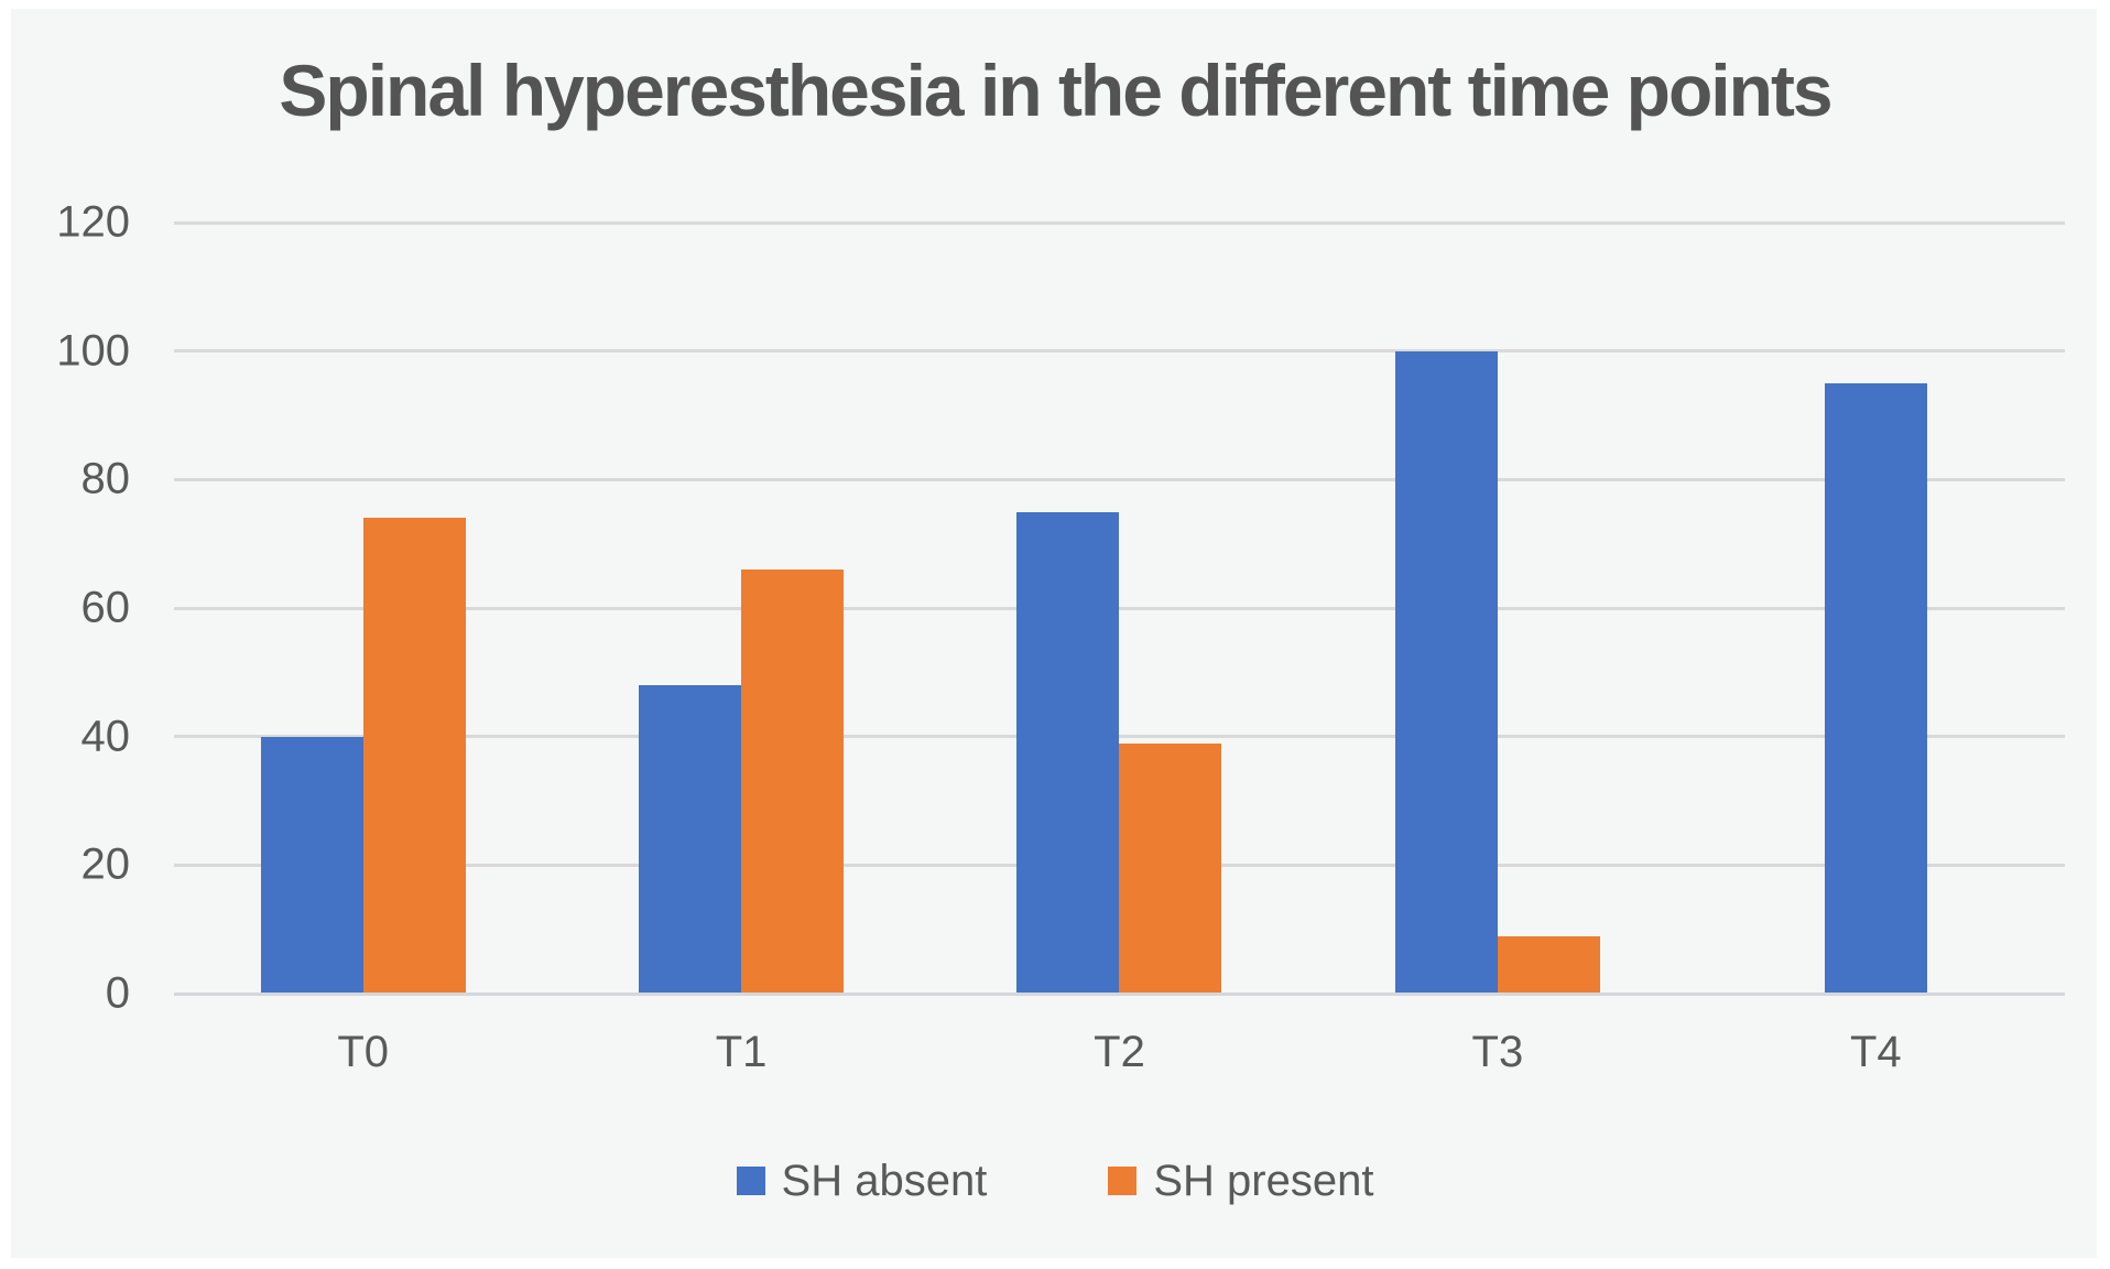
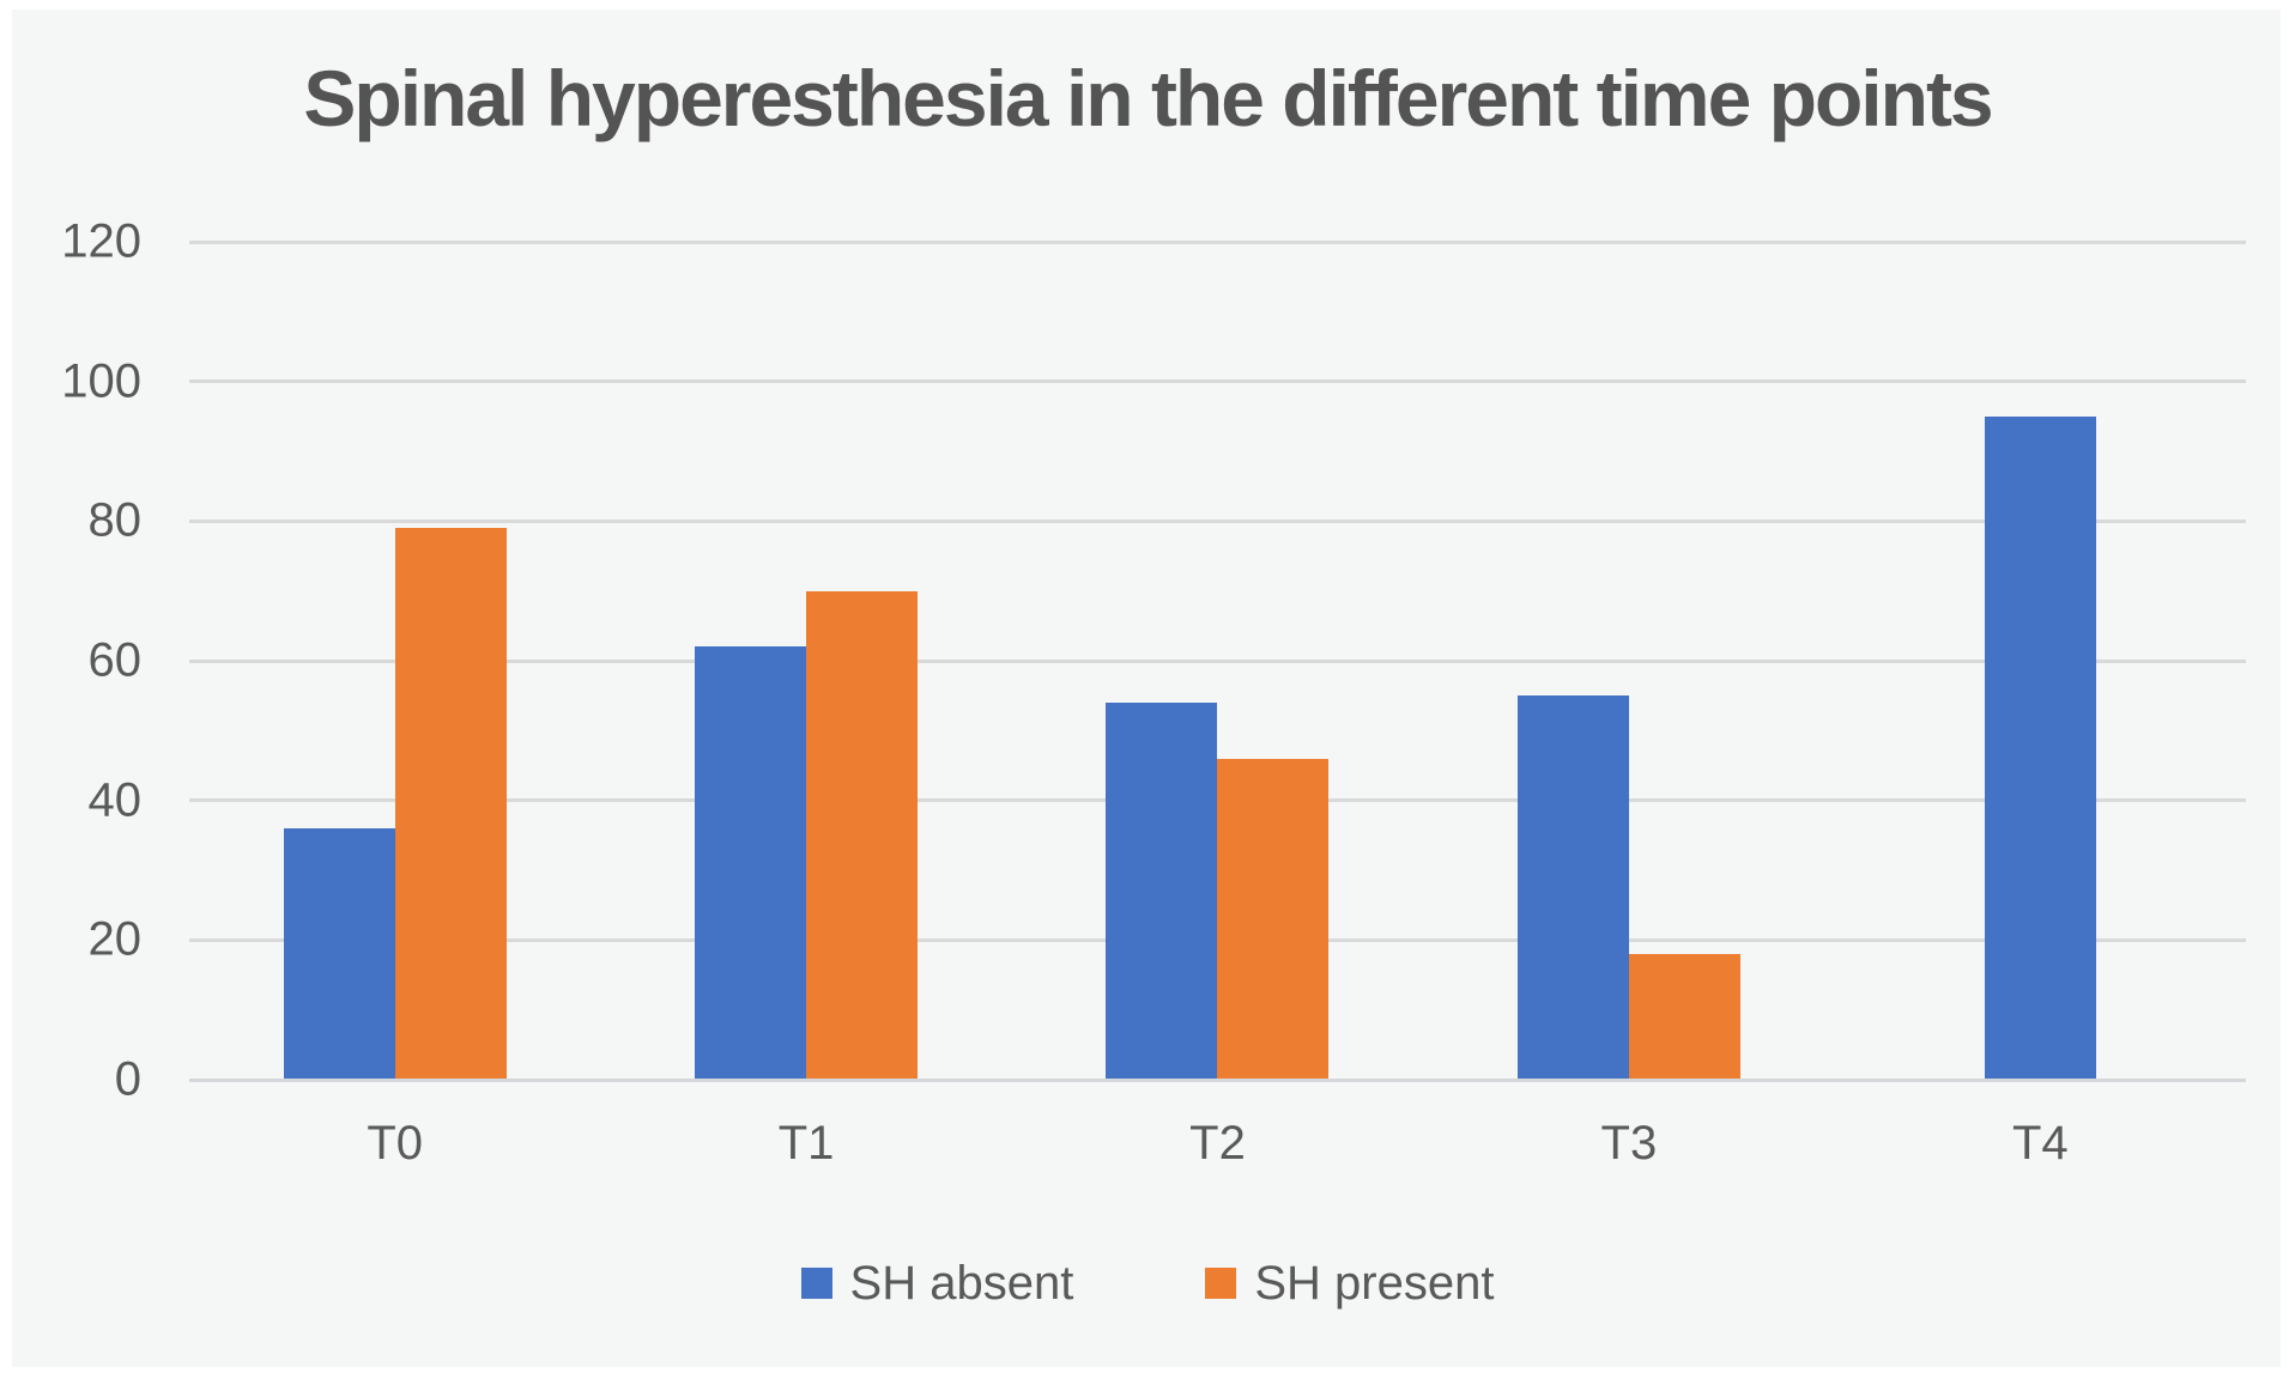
SH absent/T0: 40 -> 36
SH present/T0: 74 -> 79
SH absent/T1: 48 -> 62
SH present/T1: 66 -> 70
SH absent/T2: 75 -> 54
SH present/T2: 39 -> 46
SH absent/T3: 100 -> 55
SH present/T3: 9 -> 18
